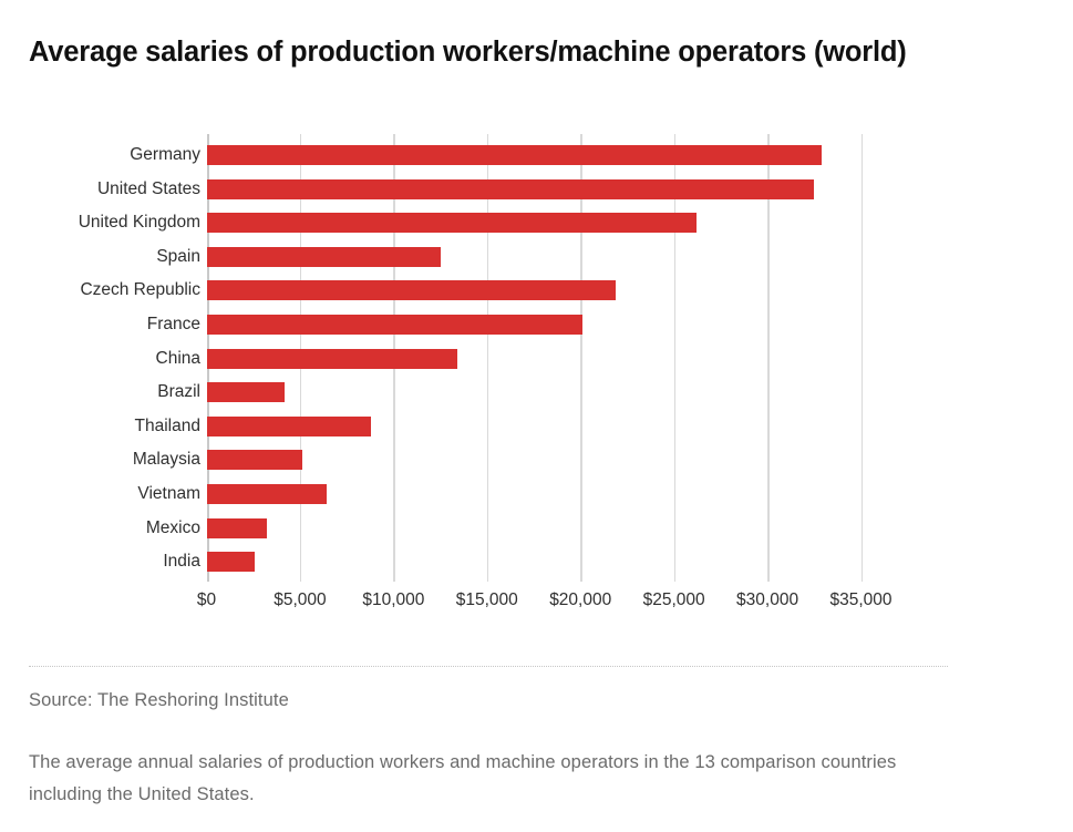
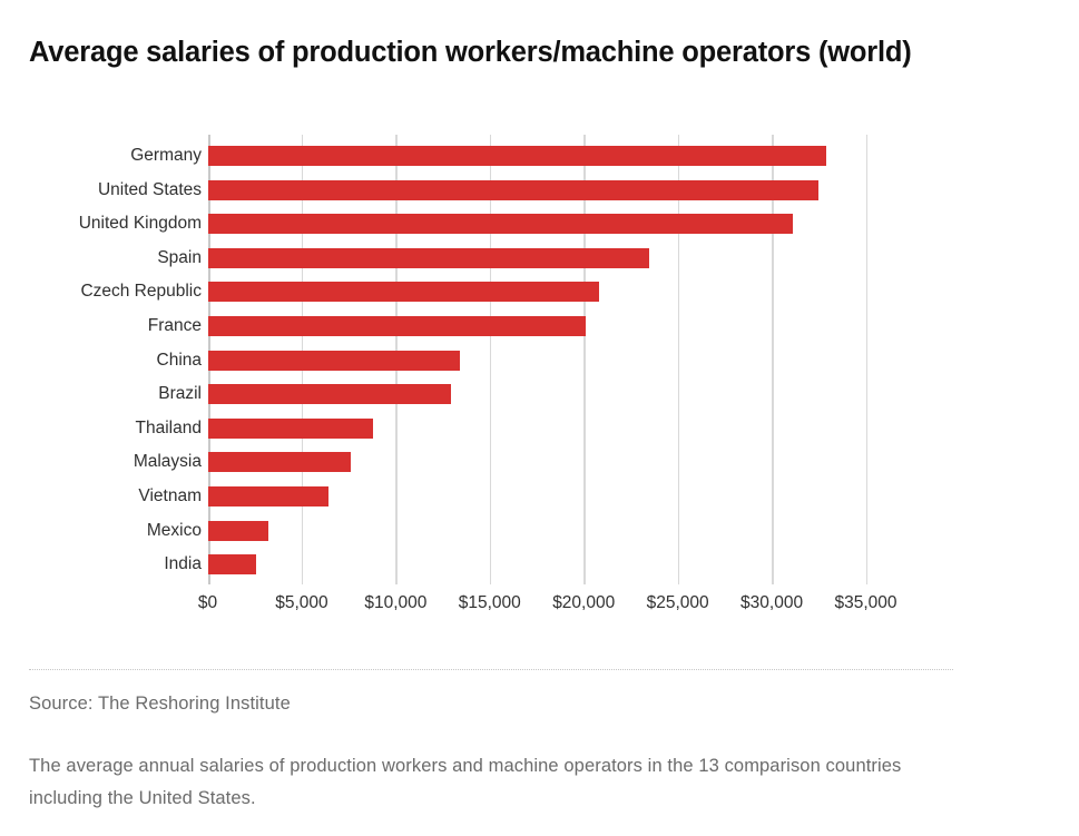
United Kingdom: $26200 -> $31100
Spain: $12500 -> $23500
Czech Republic: $21900 -> $20800
Brazil: $4200 -> $13000
Malaysia: $5100 -> $7600
